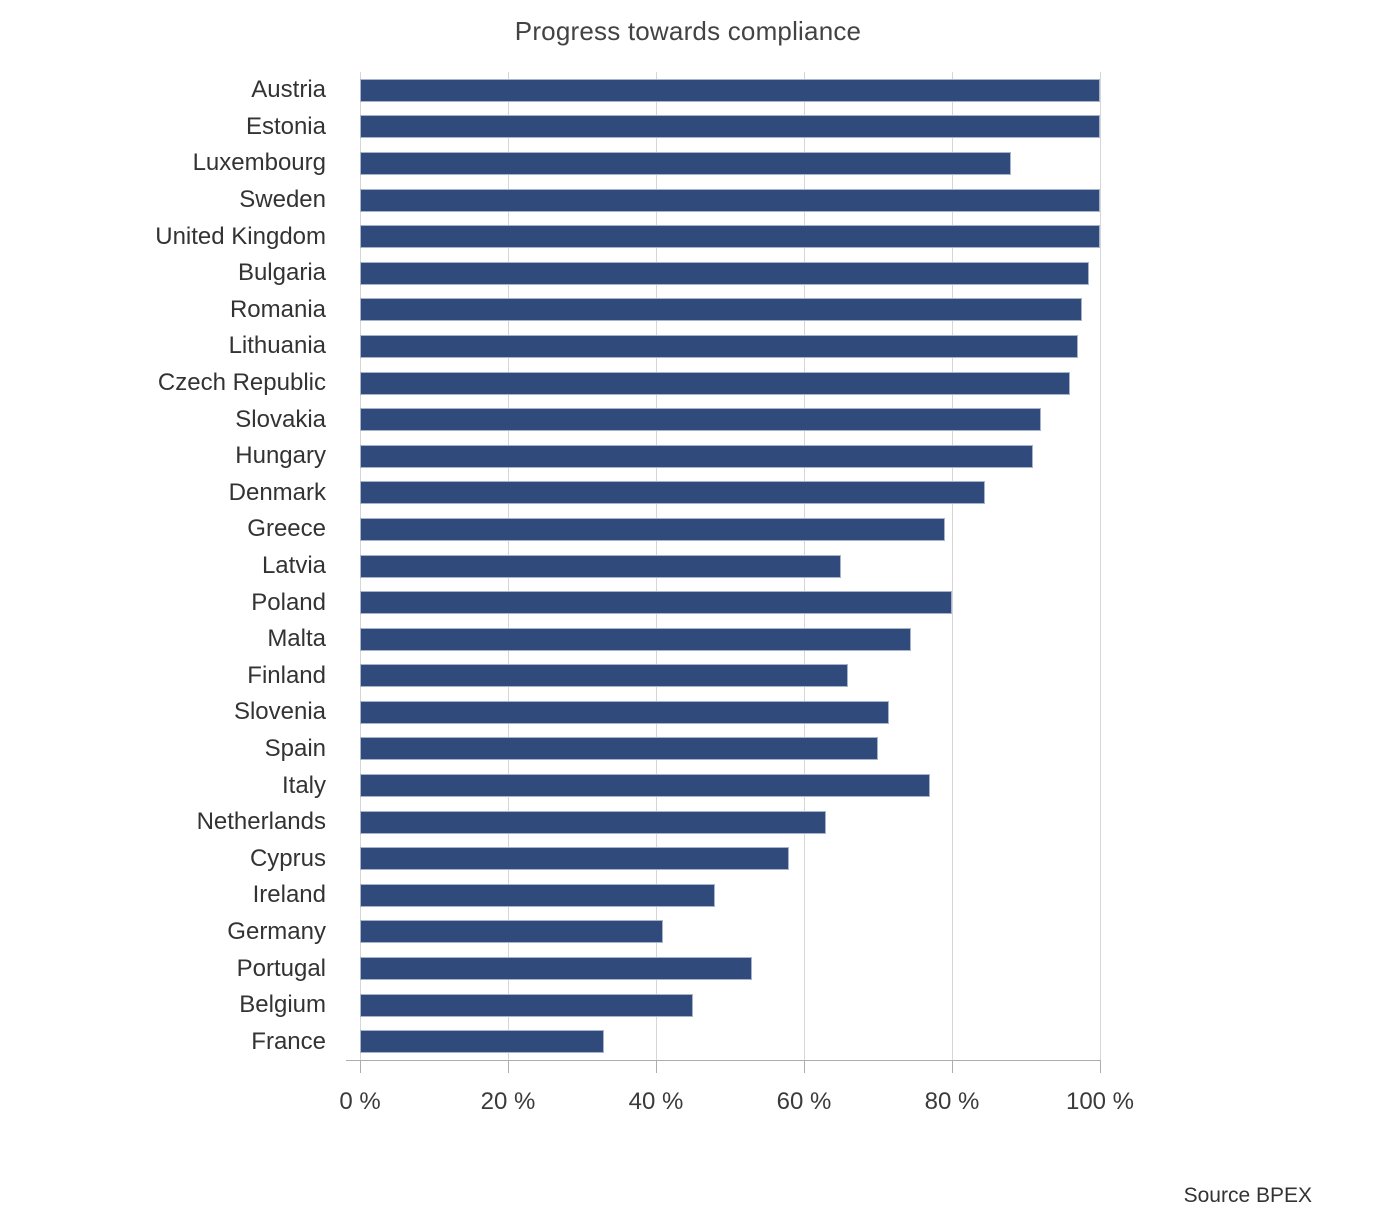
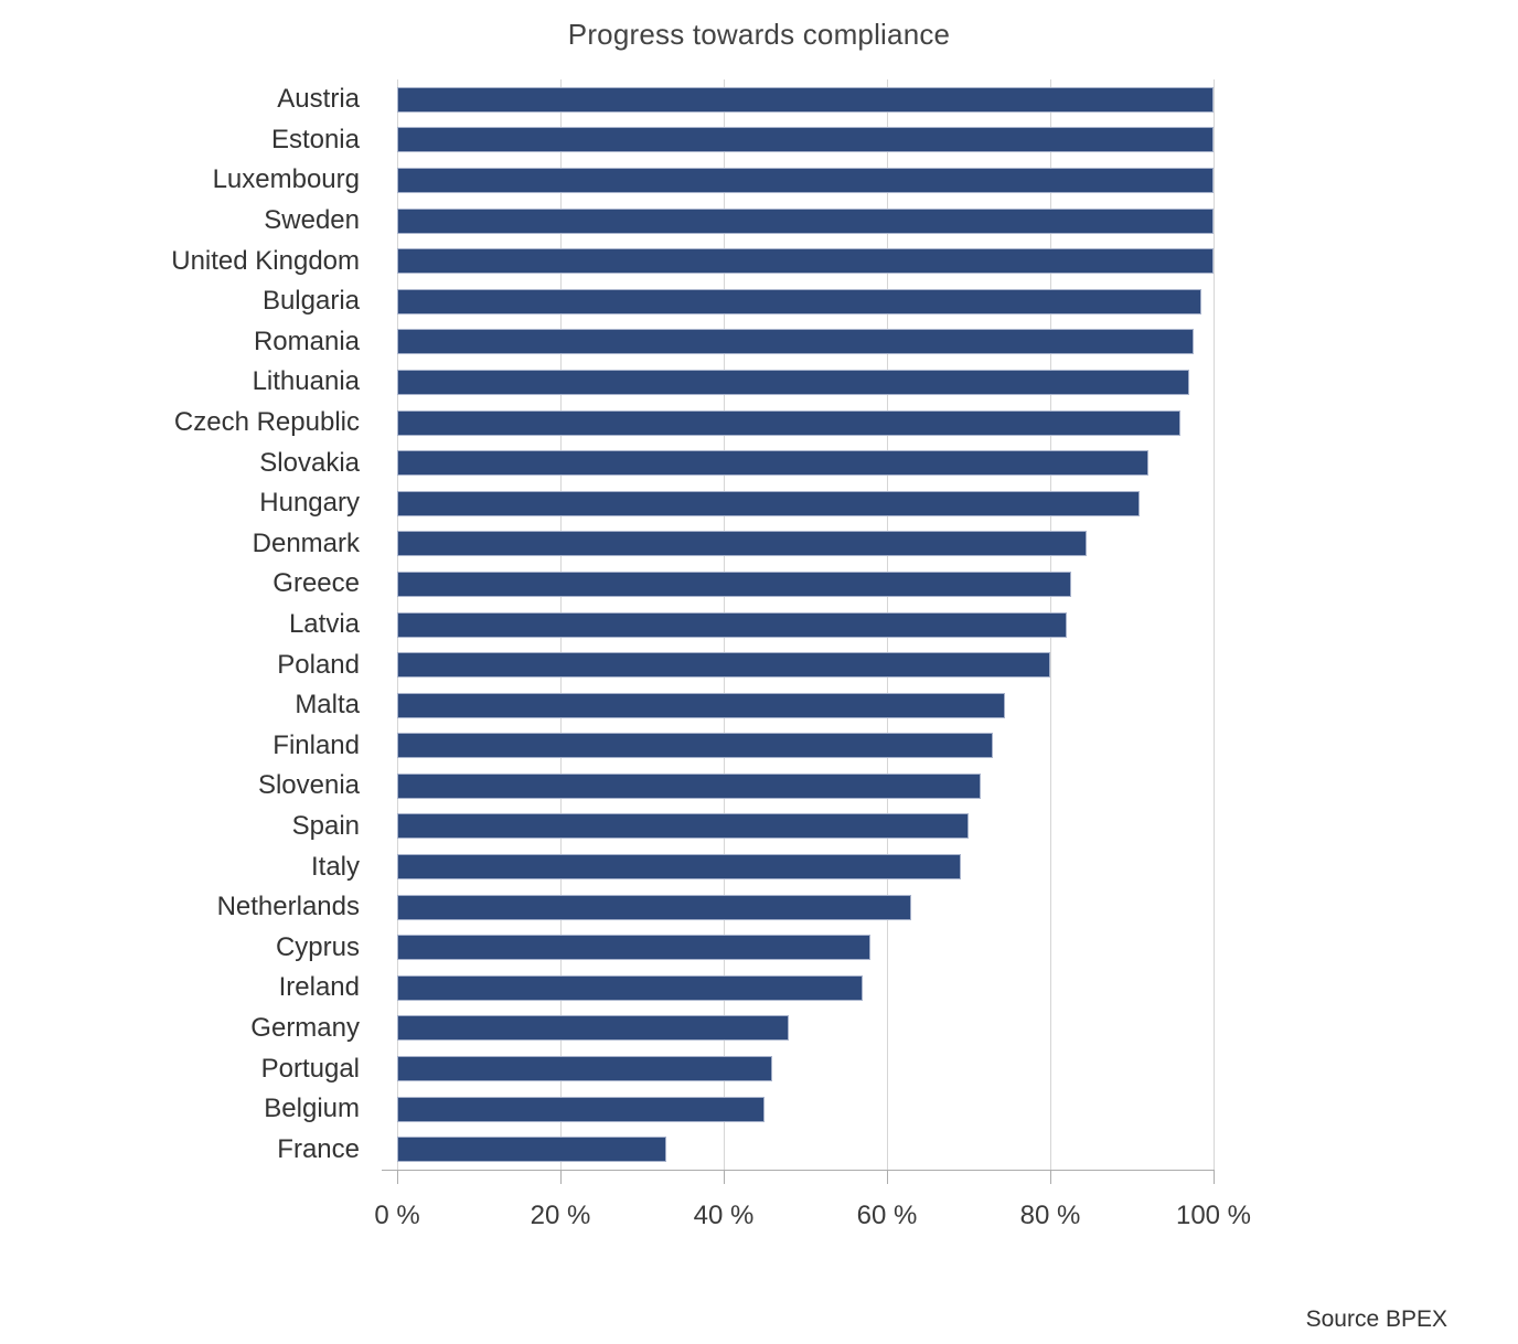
Luxembourg: 88% -> 100%
Greece: 79% -> 82%
Latvia: 65% -> 82%
Finland: 66% -> 73%
Italy: 77% -> 69%
Ireland: 48% -> 57%
Germany: 41% -> 48%
Portugal: 53% -> 46%
